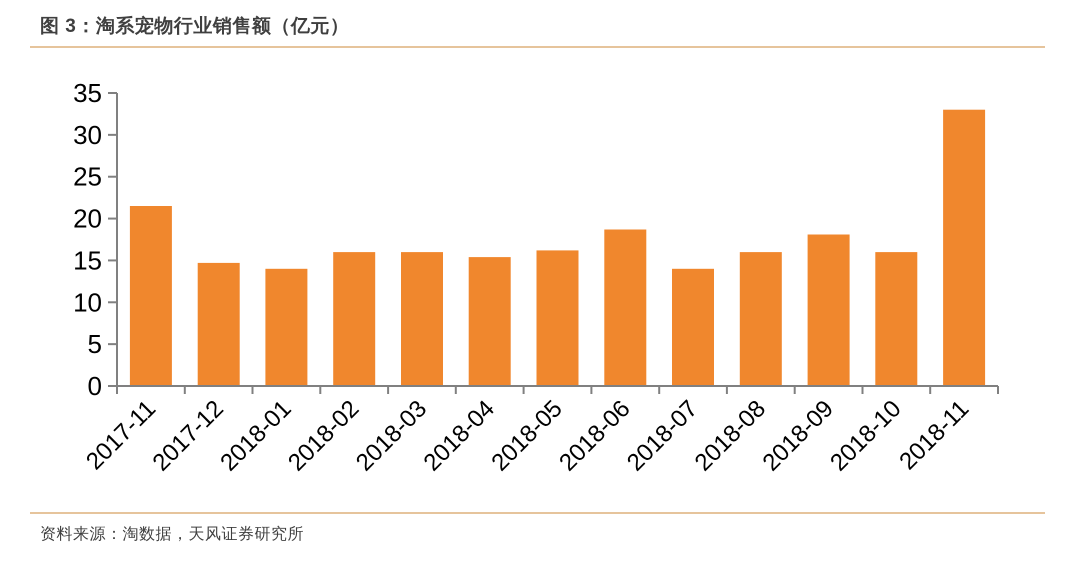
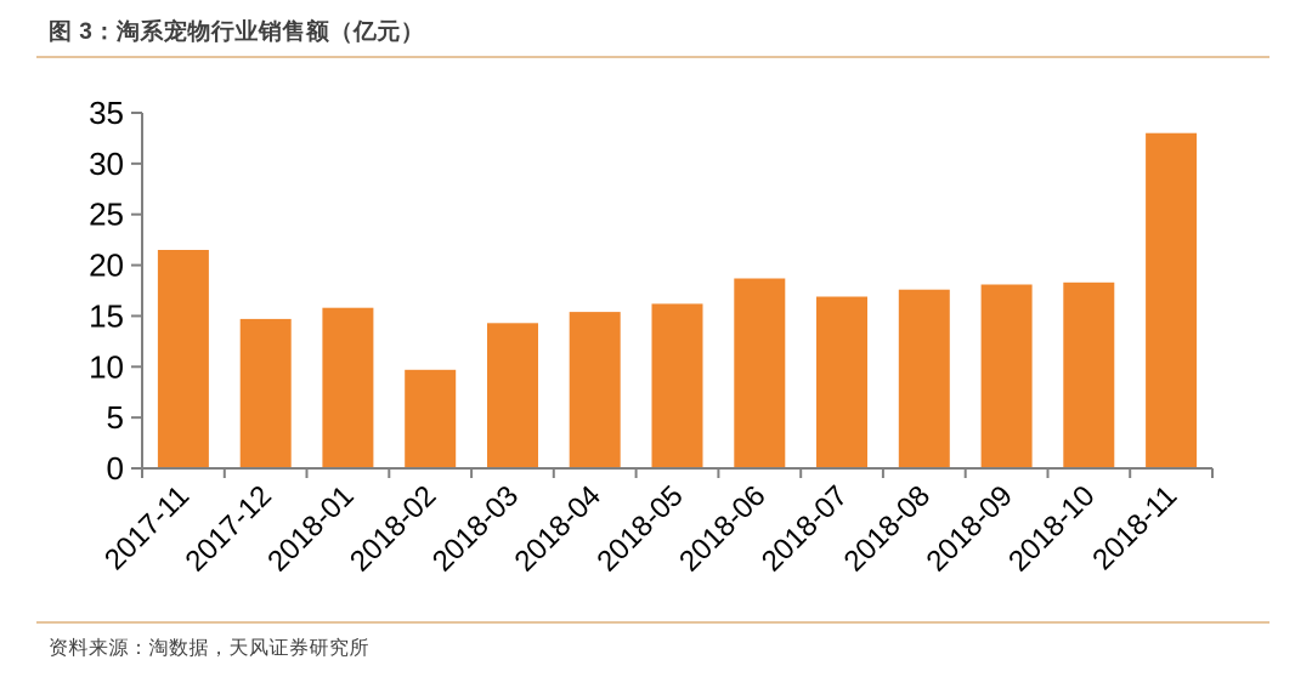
2018-01: 14 -> 16
2018-02: 16 -> 10
2018-03: 16 -> 14
2018-07: 14 -> 17
2018-08: 16 -> 18
2018-10: 16 -> 18
